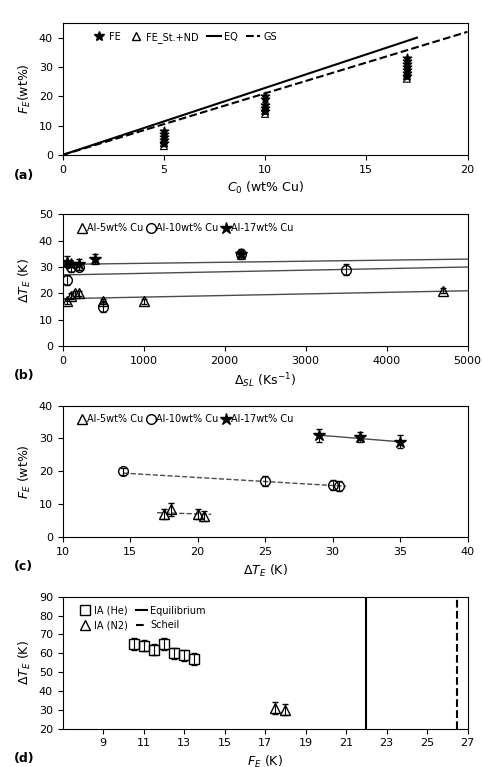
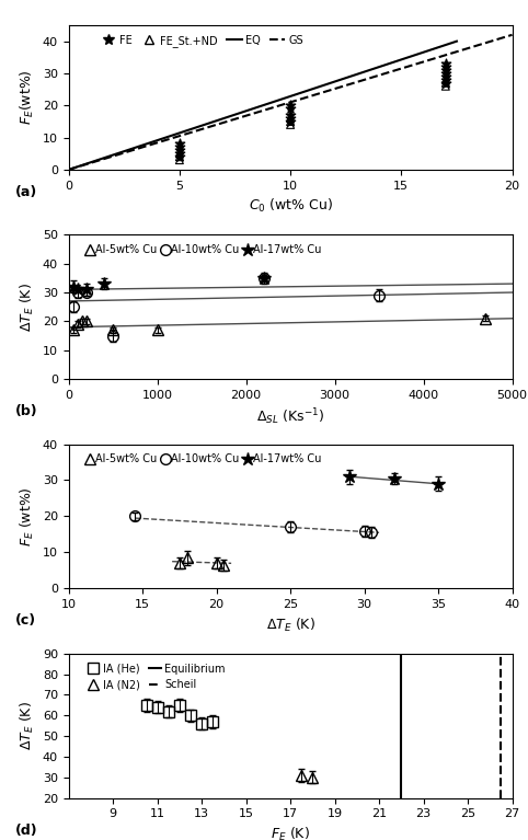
13: 59 -> 56
